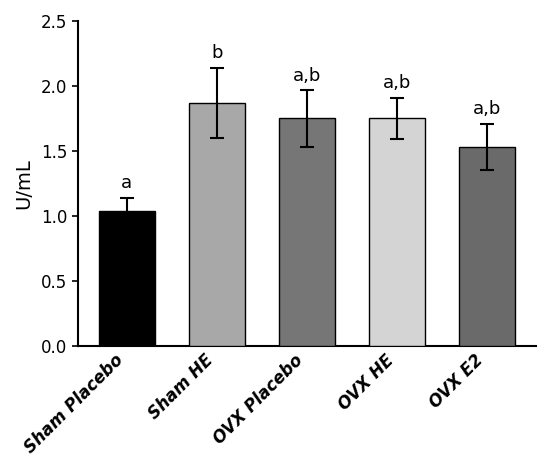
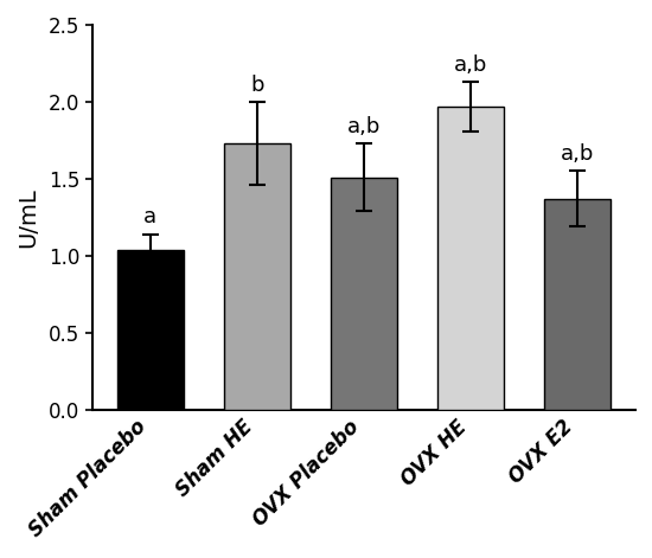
Sham HE: 1.87 -> 1.73
OVX Placebo: 1.75 -> 1.51
OVX HE: 1.75 -> 1.97
OVX E2: 1.53 -> 1.37
